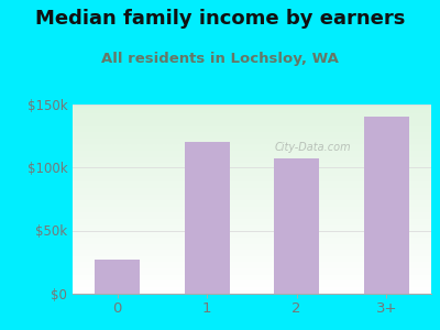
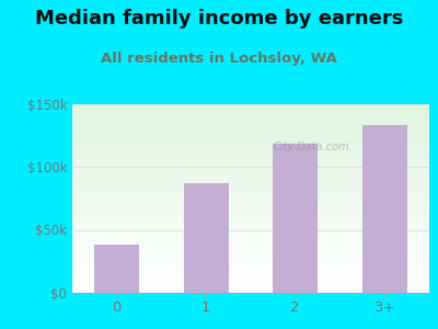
0: $27k -> $38k
1: $120k -> $87k
2: $107k -> $118k
3+: $140k -> $133k
